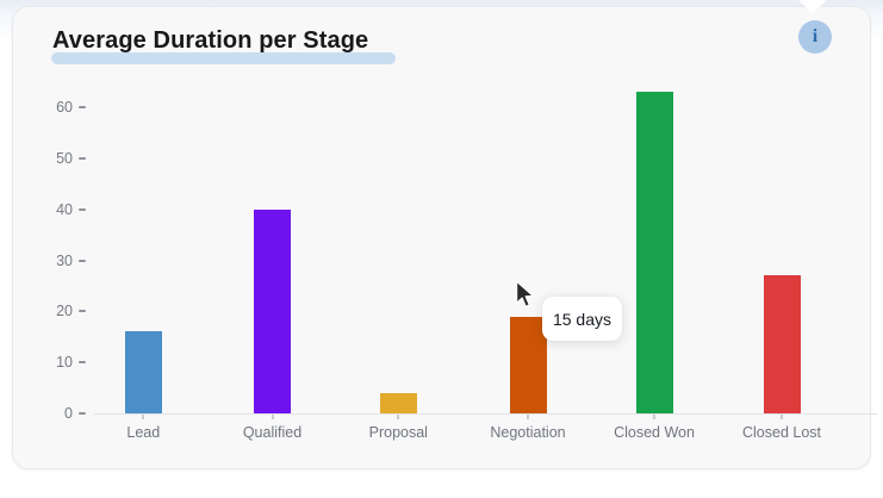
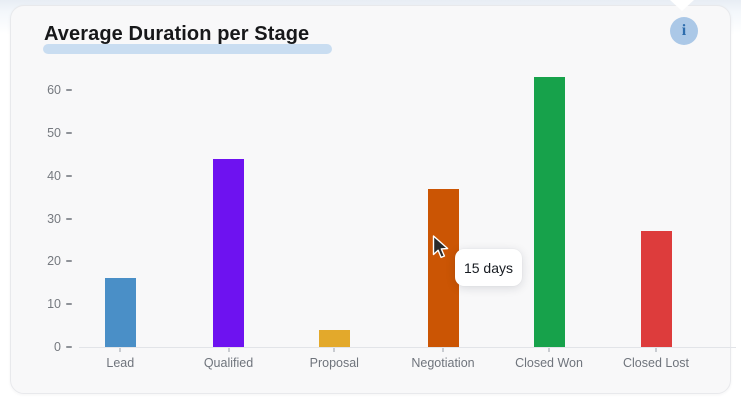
Qualified: 40 -> 44
Negotiation: 19 -> 37
